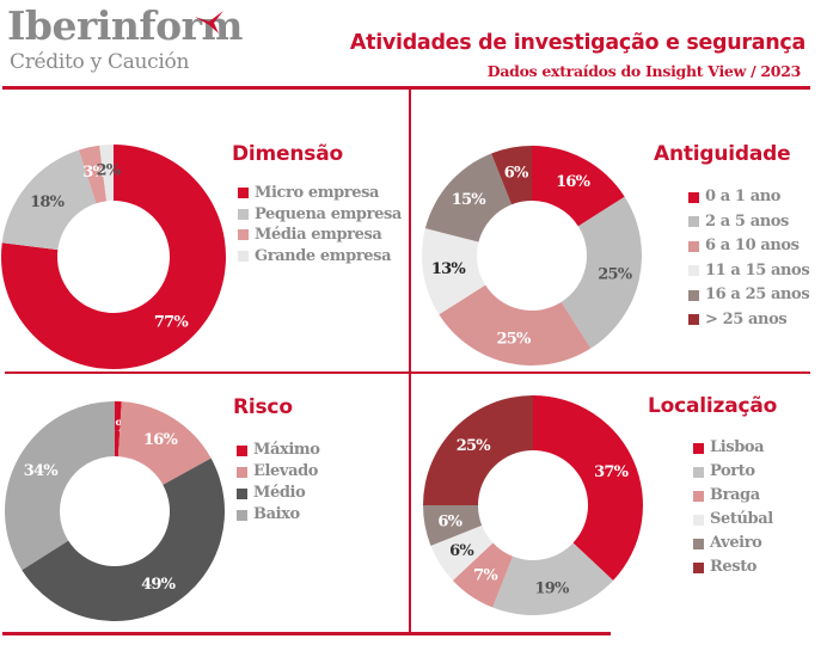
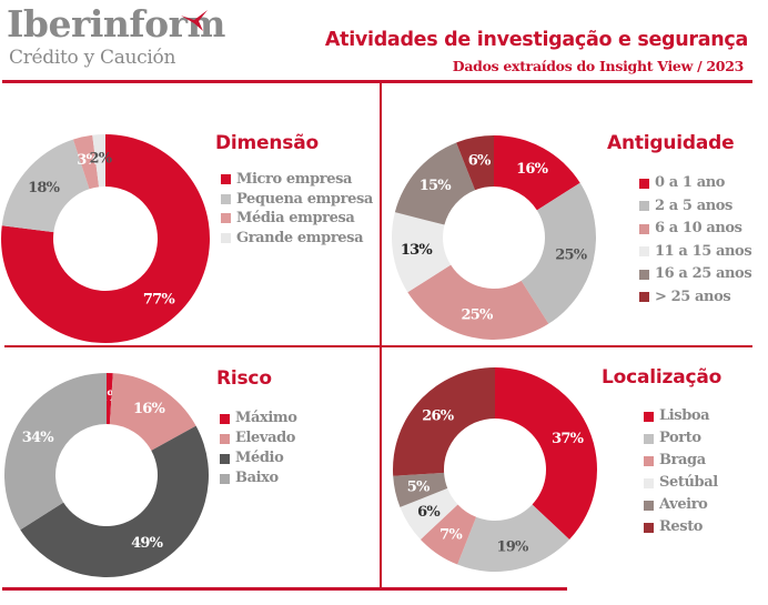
Localização/Aveiro: 6% -> 5%
Localização/Resto: 25% -> 26%
